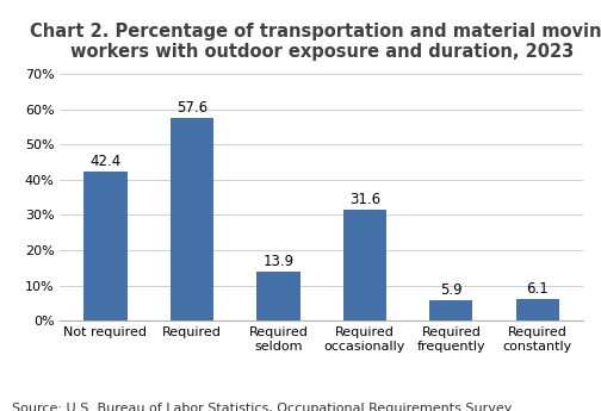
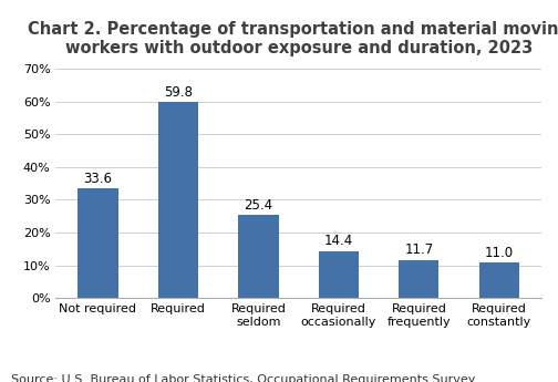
Not required: 42.4 -> 33.6
Required: 57.6 -> 59.8
Required seldom: 13.9 -> 25.4
Required occasionally: 31.6 -> 14.4
Required frequently: 5.9 -> 11.7
Required constantly: 6.1 -> 11.0
